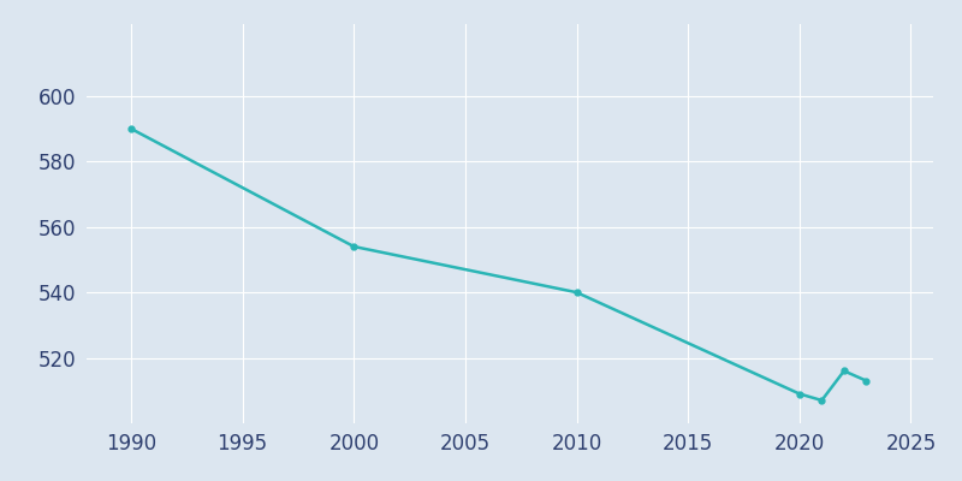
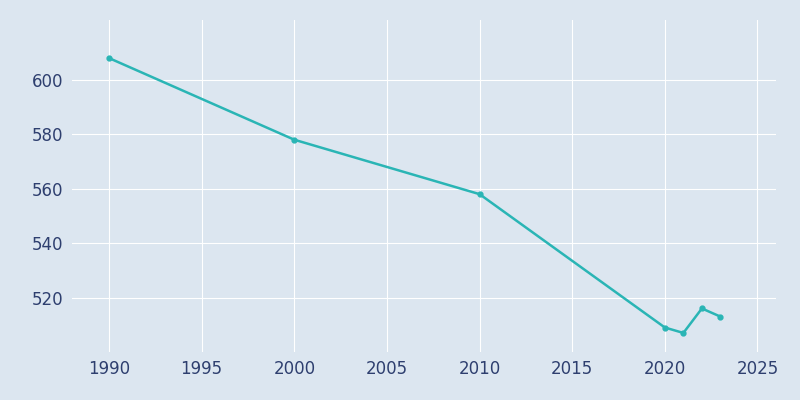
1990: 590 -> 608
2000: 554 -> 578
2010: 540 -> 558
